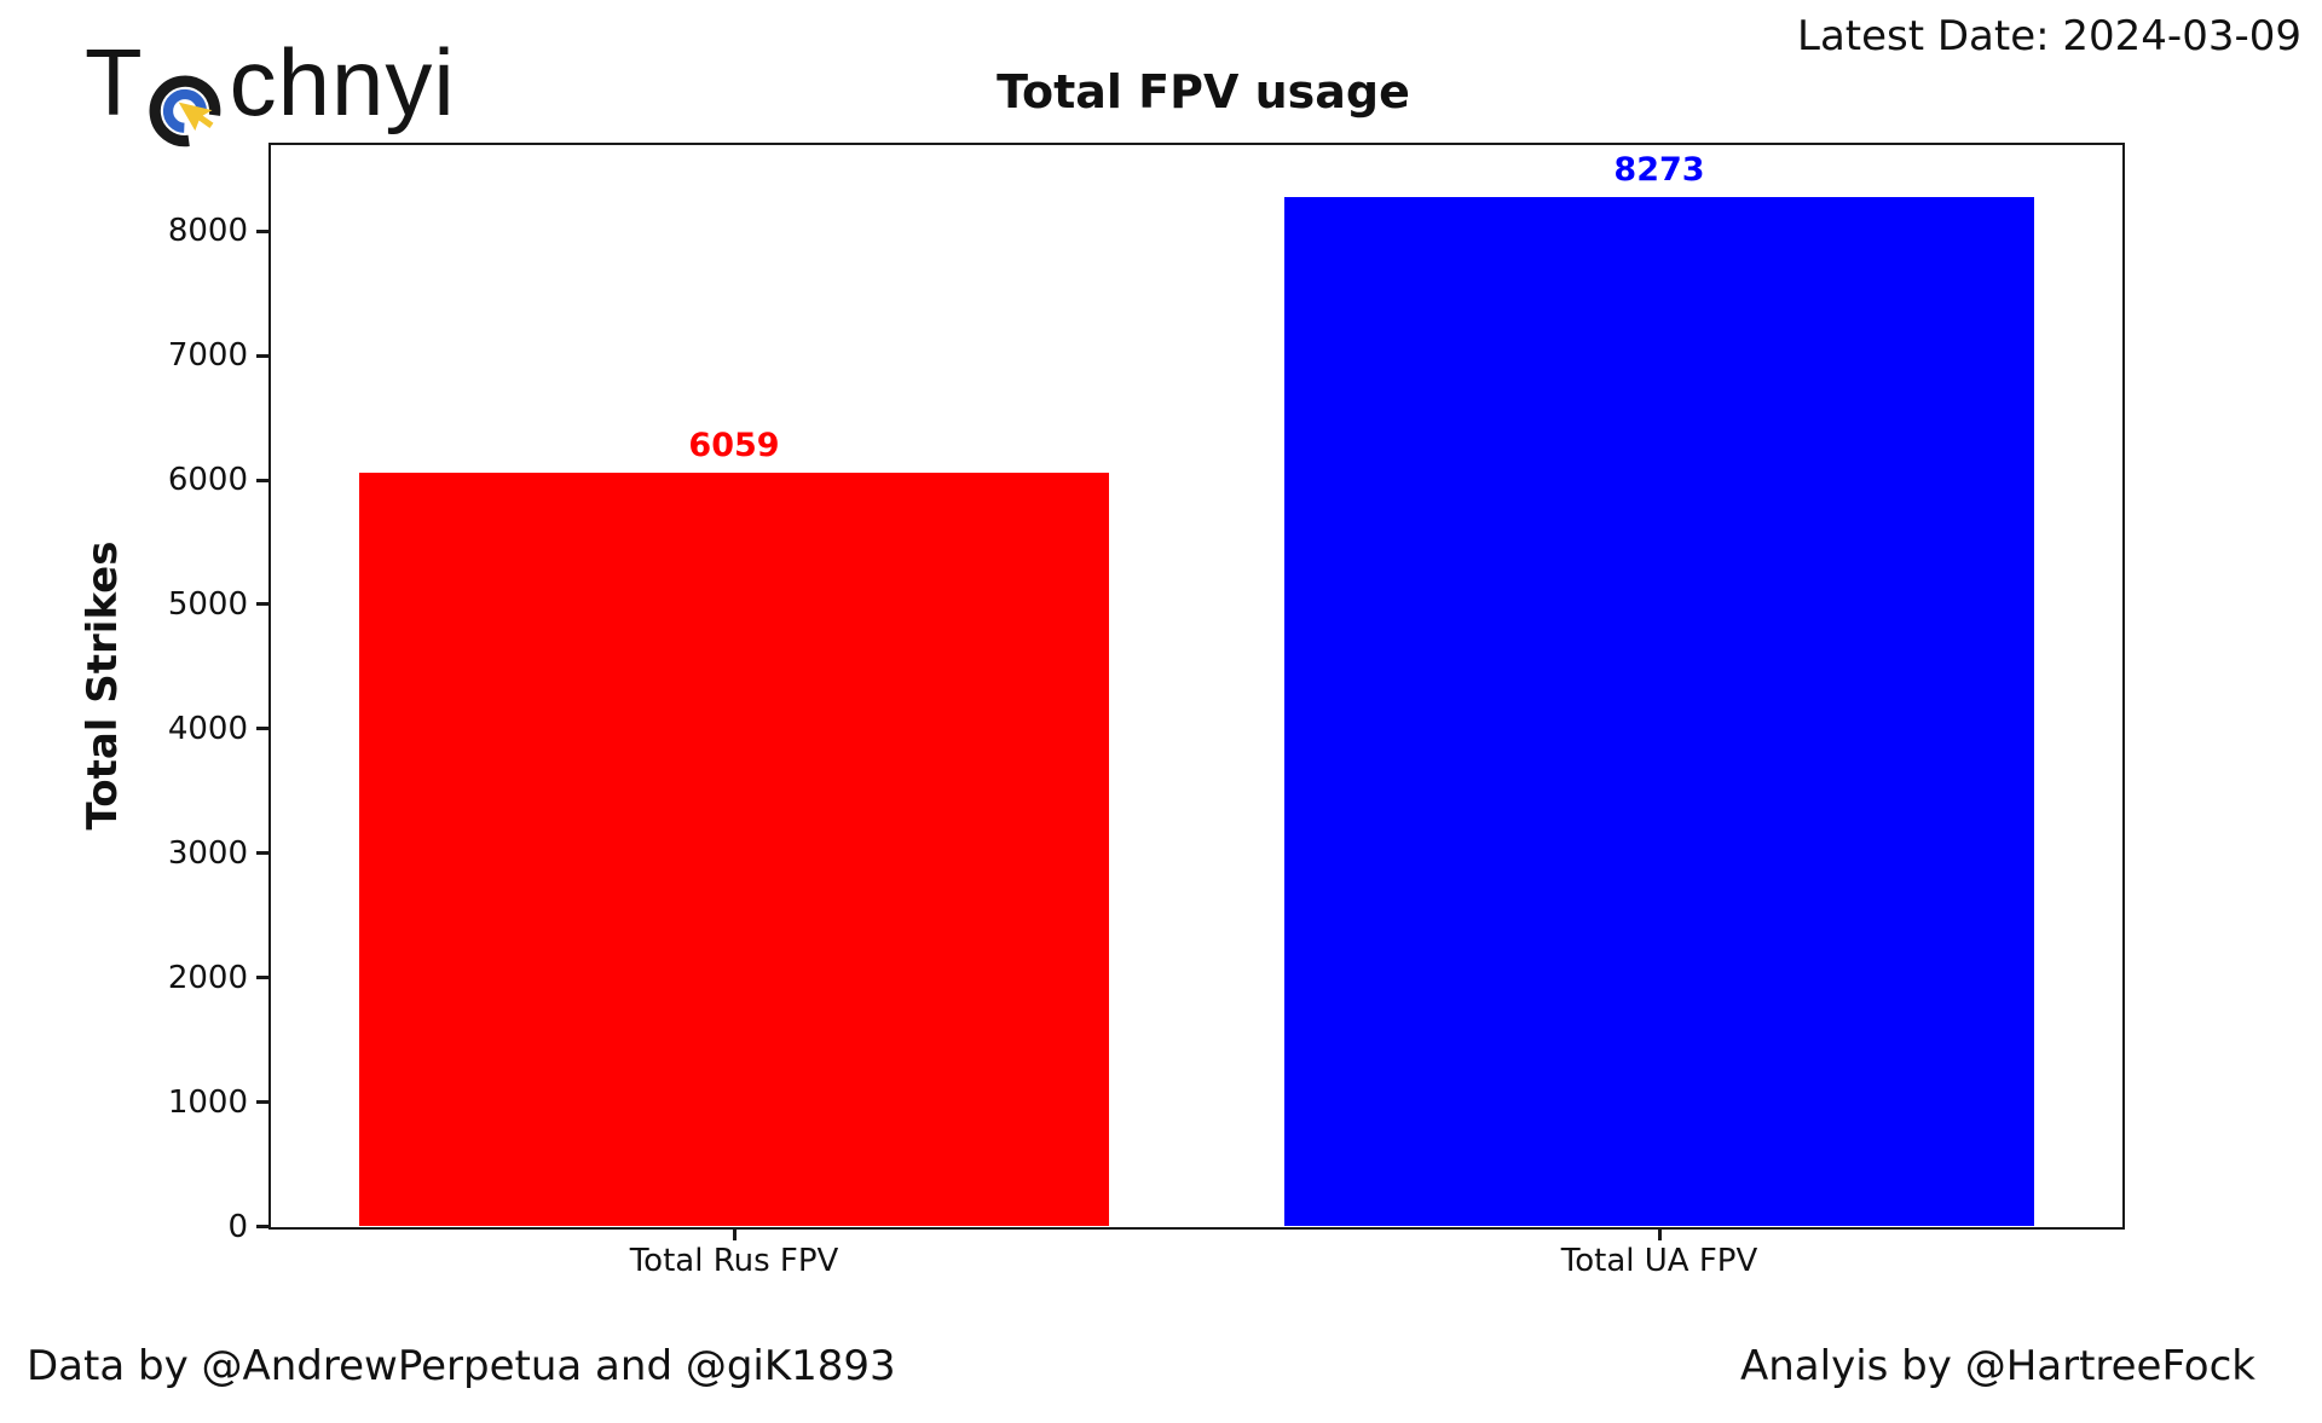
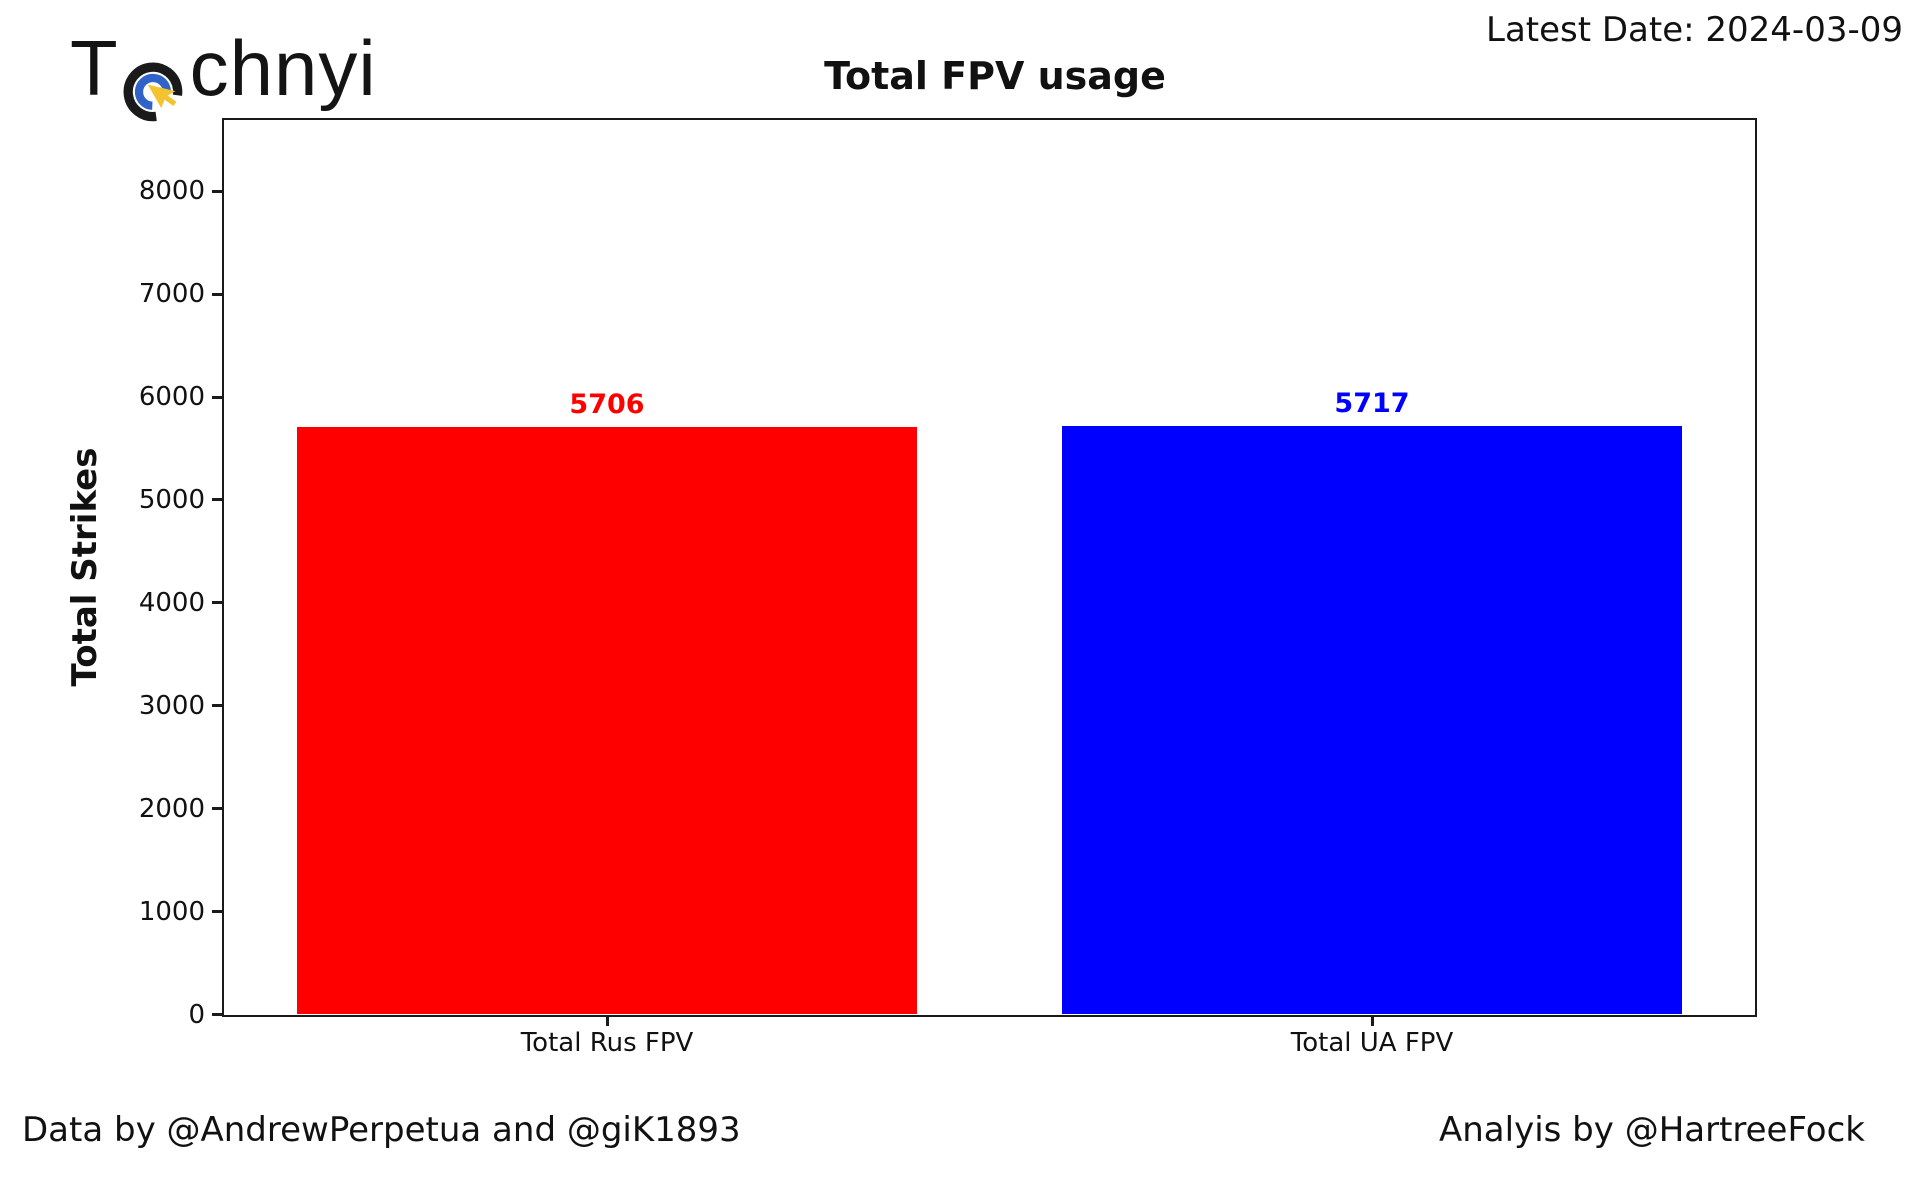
Total Rus FPV: 6059 -> 5706
Total UA FPV: 8273 -> 5717
